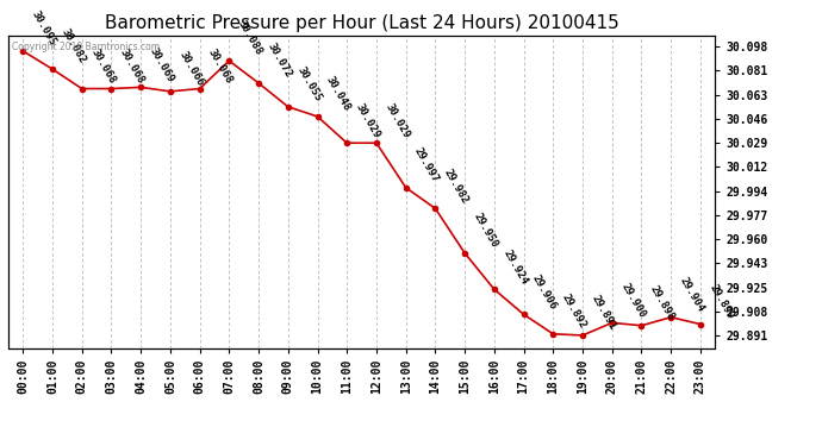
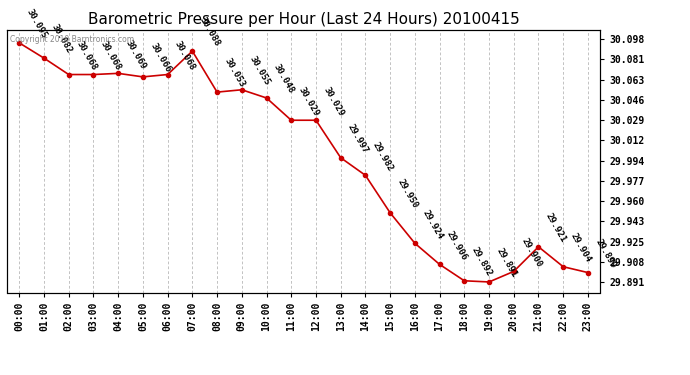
08:00: 30.072 -> 30.053
21:00: 29.898 -> 29.921
